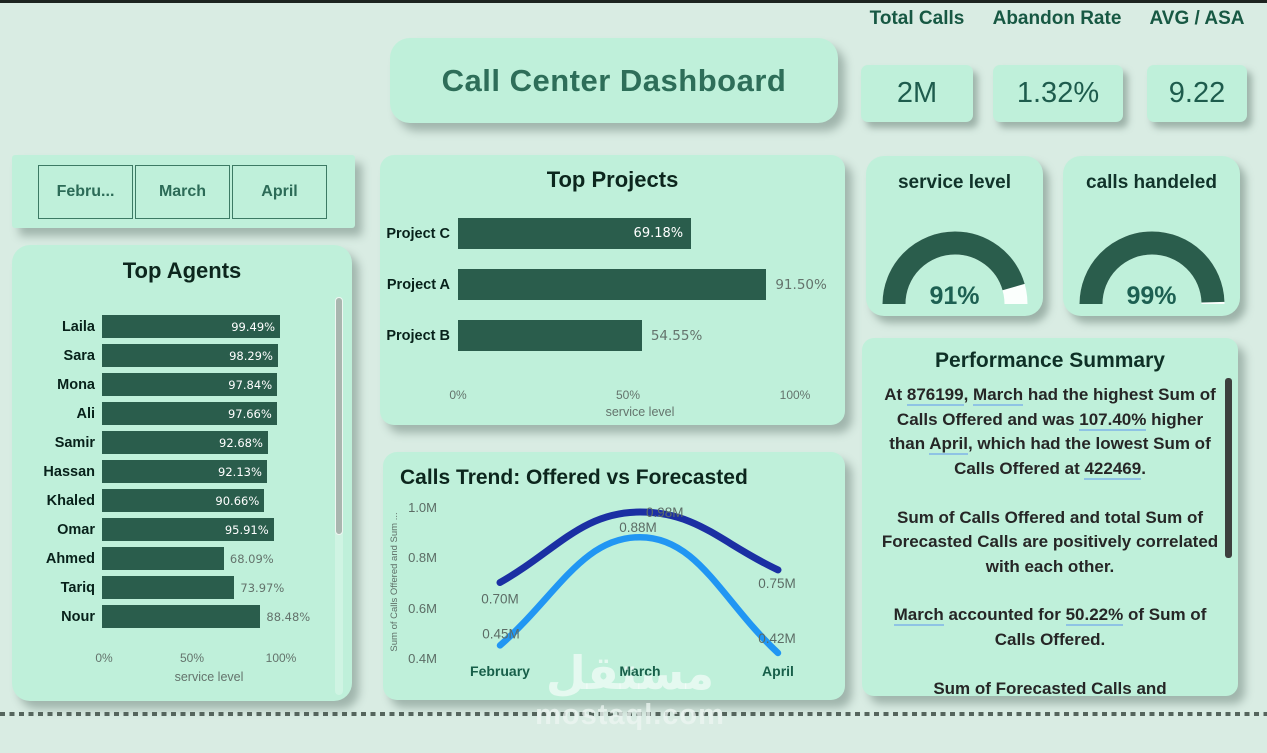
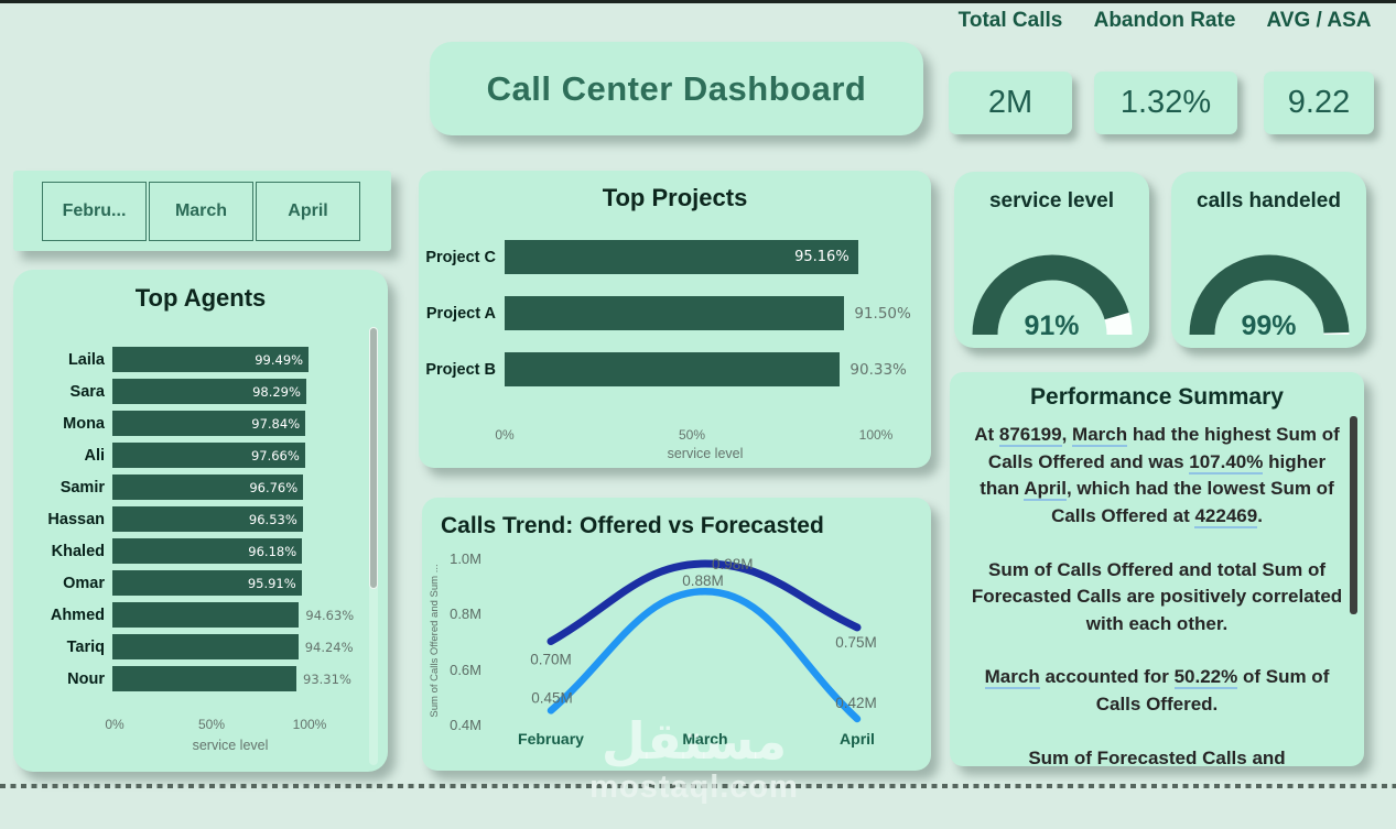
Top Agents/Samir: 92.68% -> 96.76%
Top Agents/Hassan: 92.13% -> 96.53%
Top Agents/Khaled: 90.66% -> 96.18%
Top Agents/Ahmed: 68.09% -> 94.63%
Top Agents/Tariq: 73.97% -> 94.24%
Top Agents/Nour: 88.48% -> 93.31%
Top Projects/Project C: 69.18% -> 95.16%
Top Projects/Project B: 54.55% -> 90.33%
